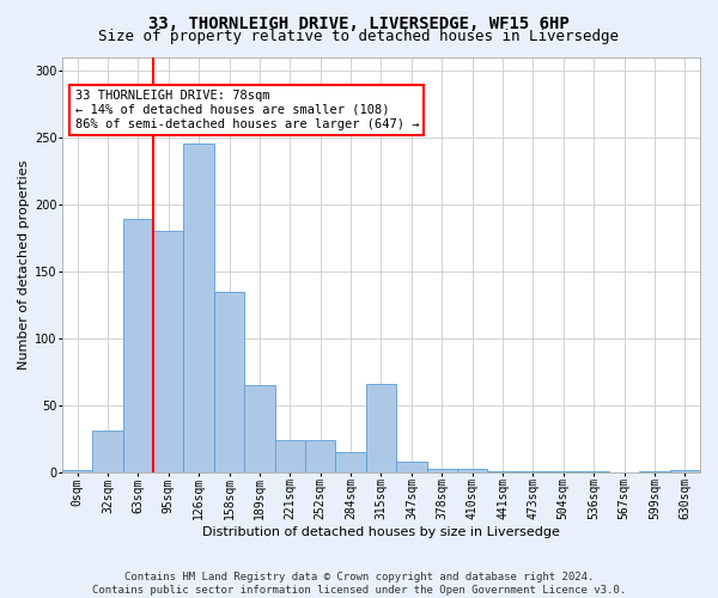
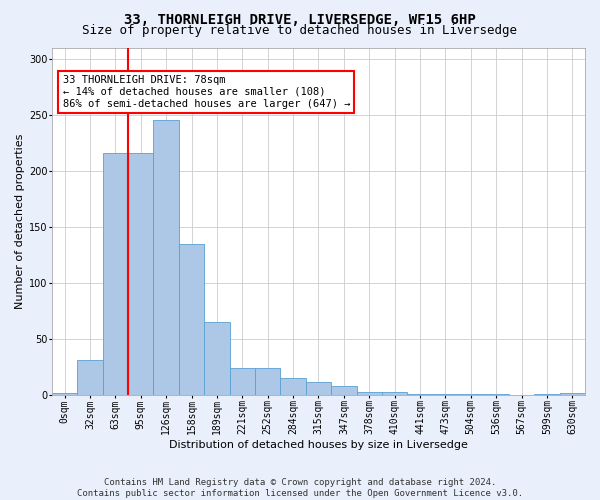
63sqm: 189 -> 216
95sqm: 180 -> 216
315sqm: 66 -> 12
